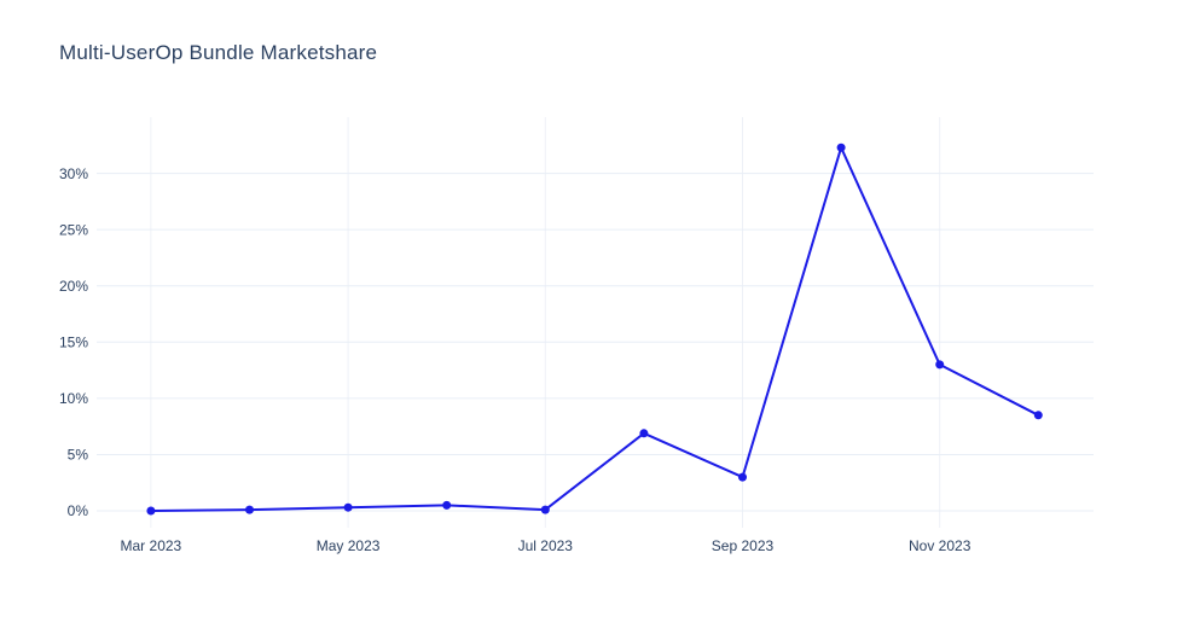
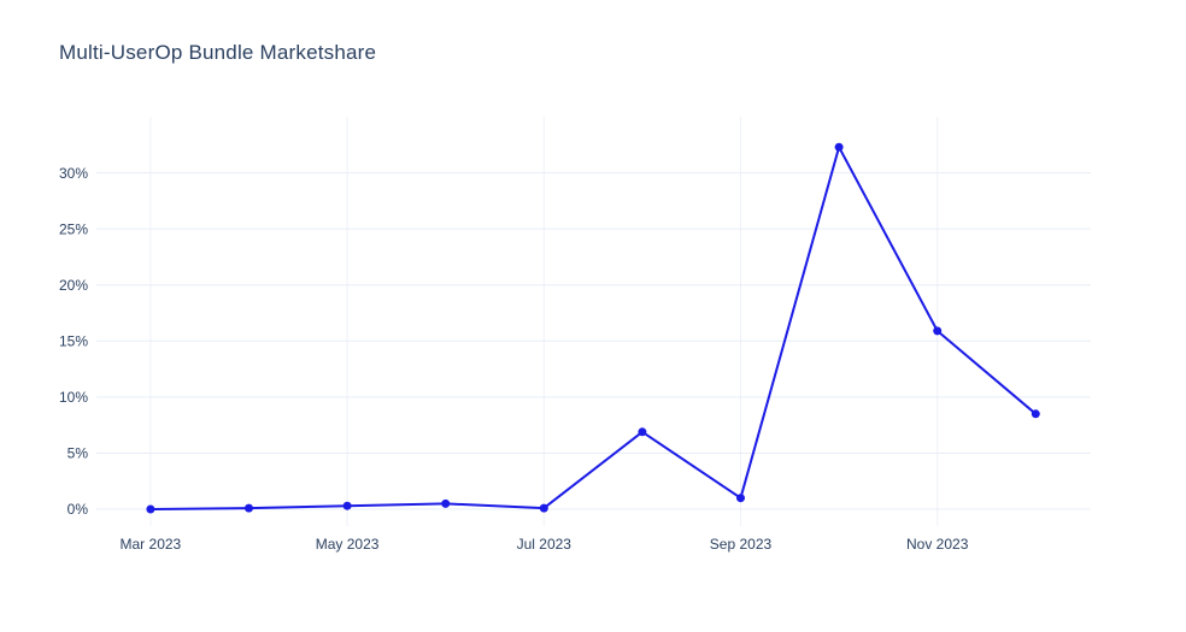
Sep 2023: 3% -> 1%
Nov 2023: 13% -> 16%
